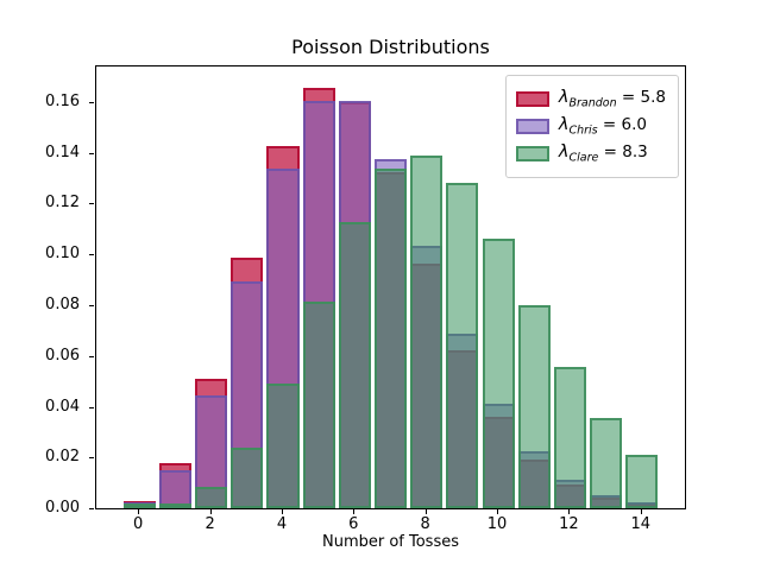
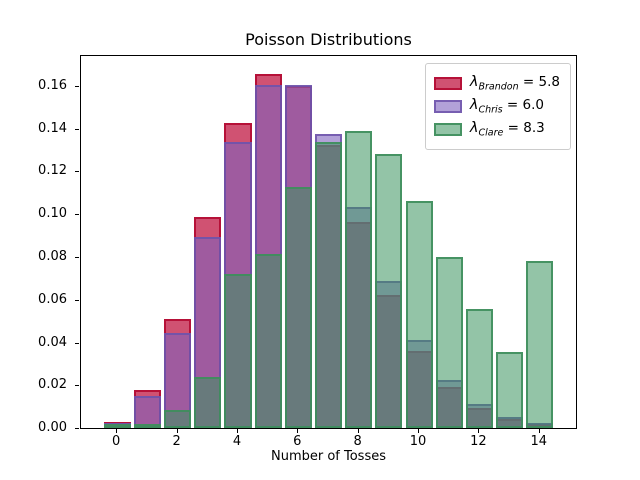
Clare/4: 0.049 -> 0.072
Clare/14: 0.021 -> 0.078
